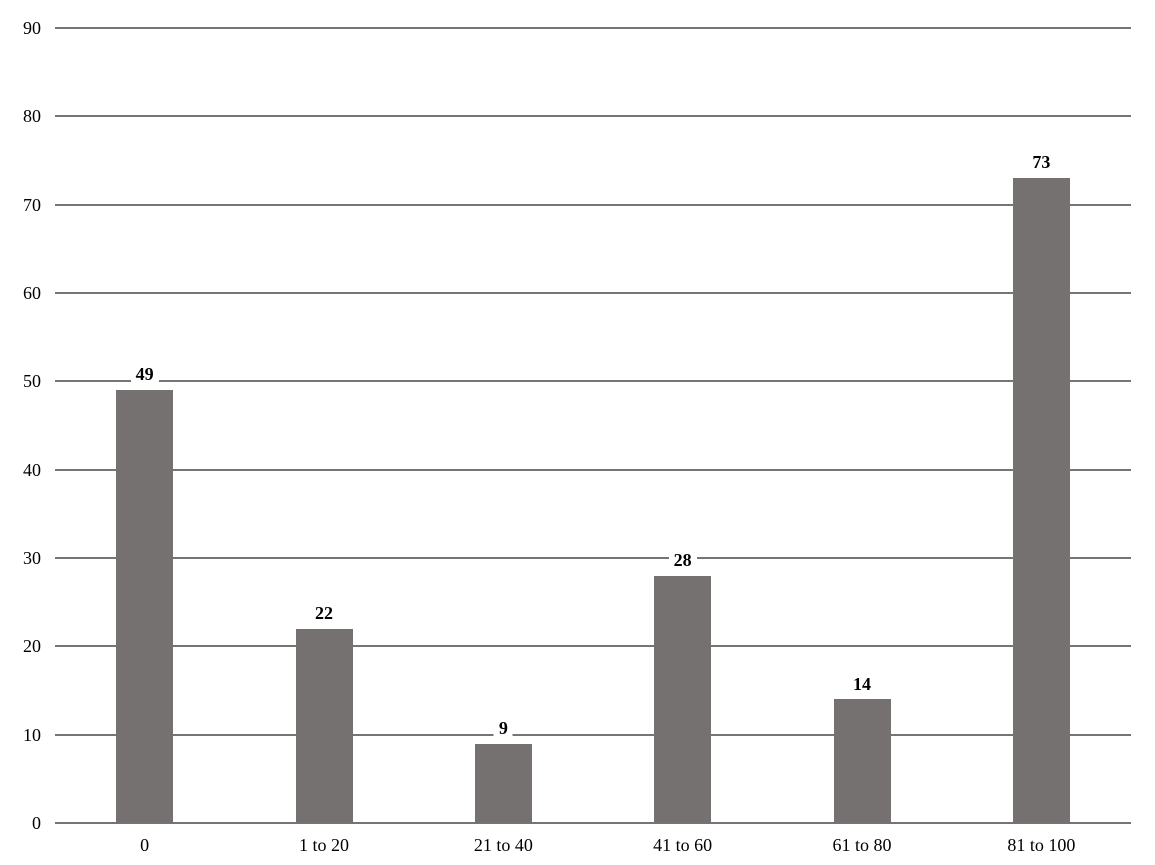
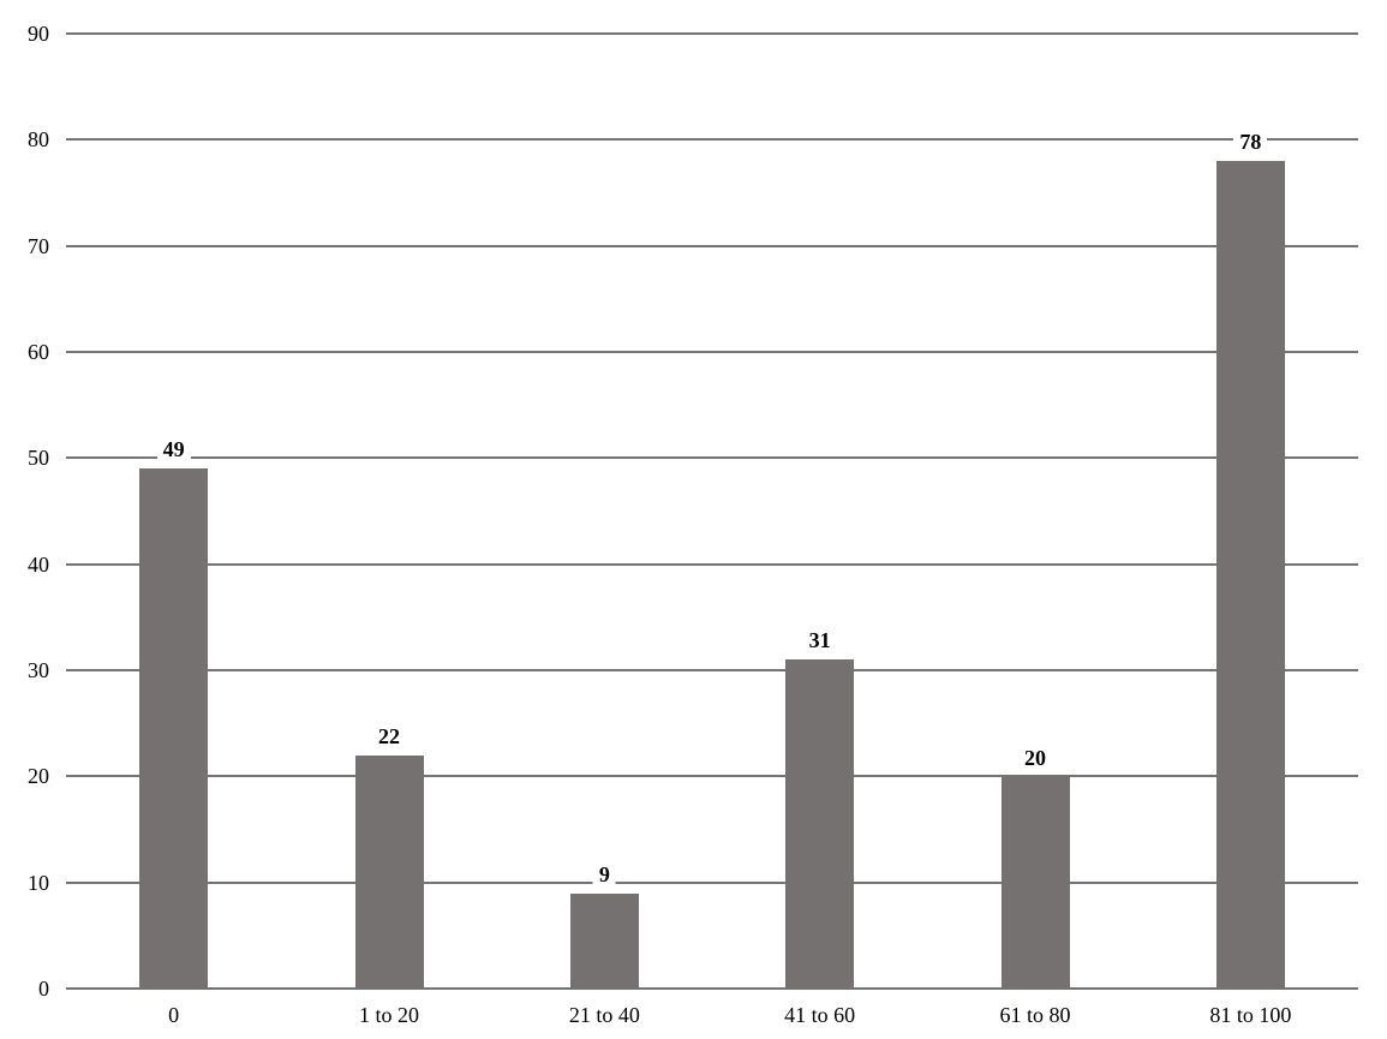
41 to 60: 28 -> 31
61 to 80: 14 -> 20
81 to 100: 73 -> 78
